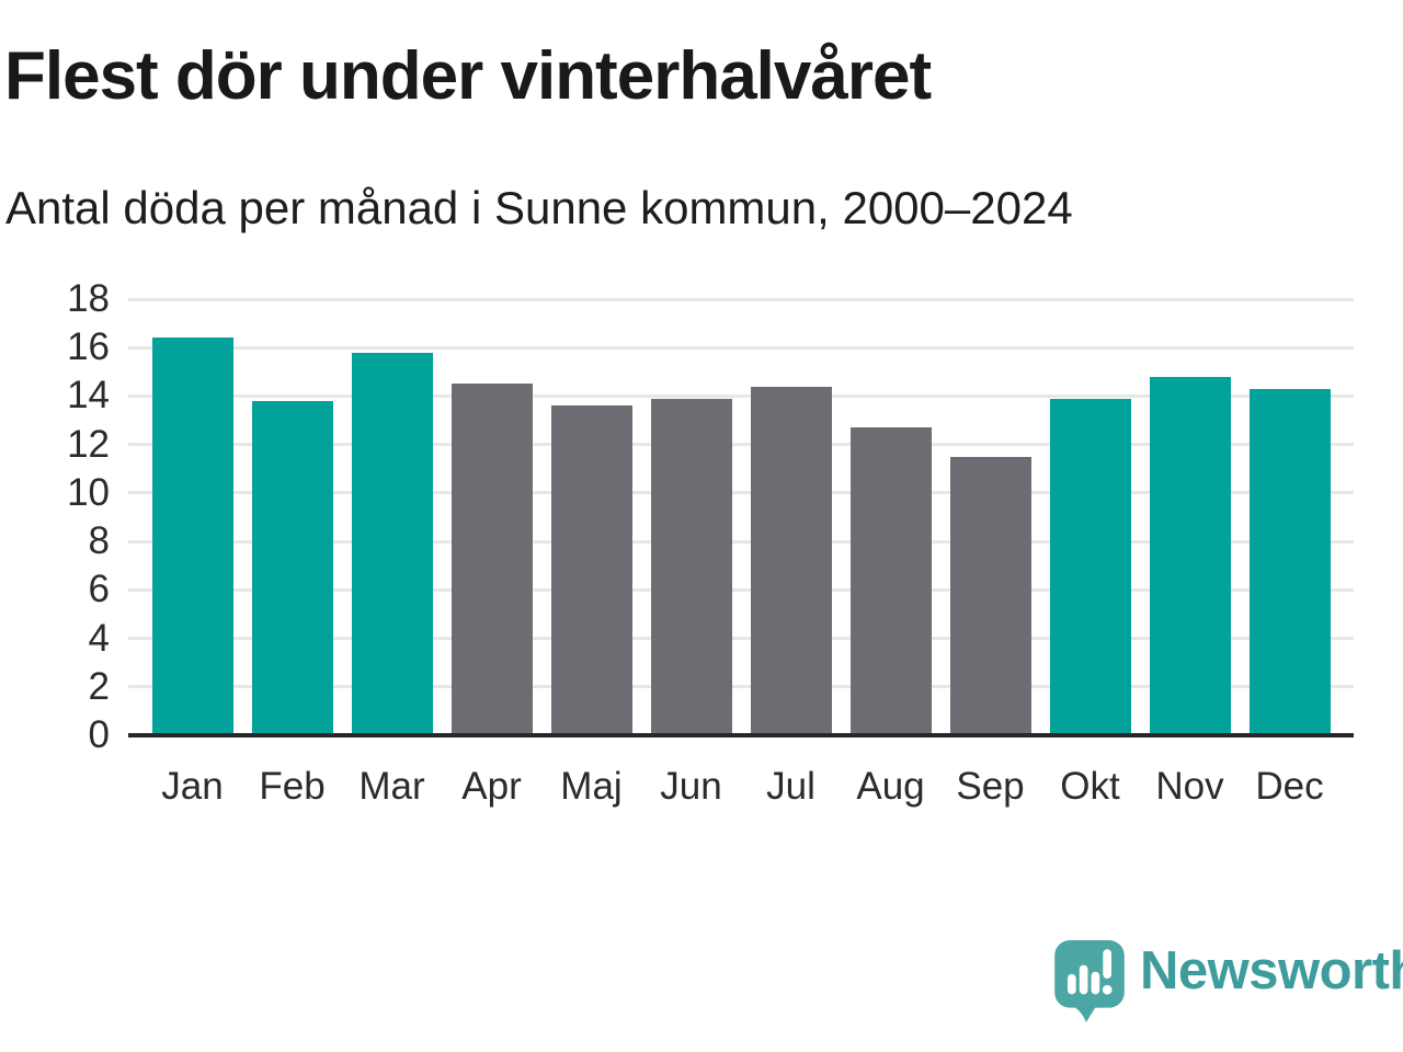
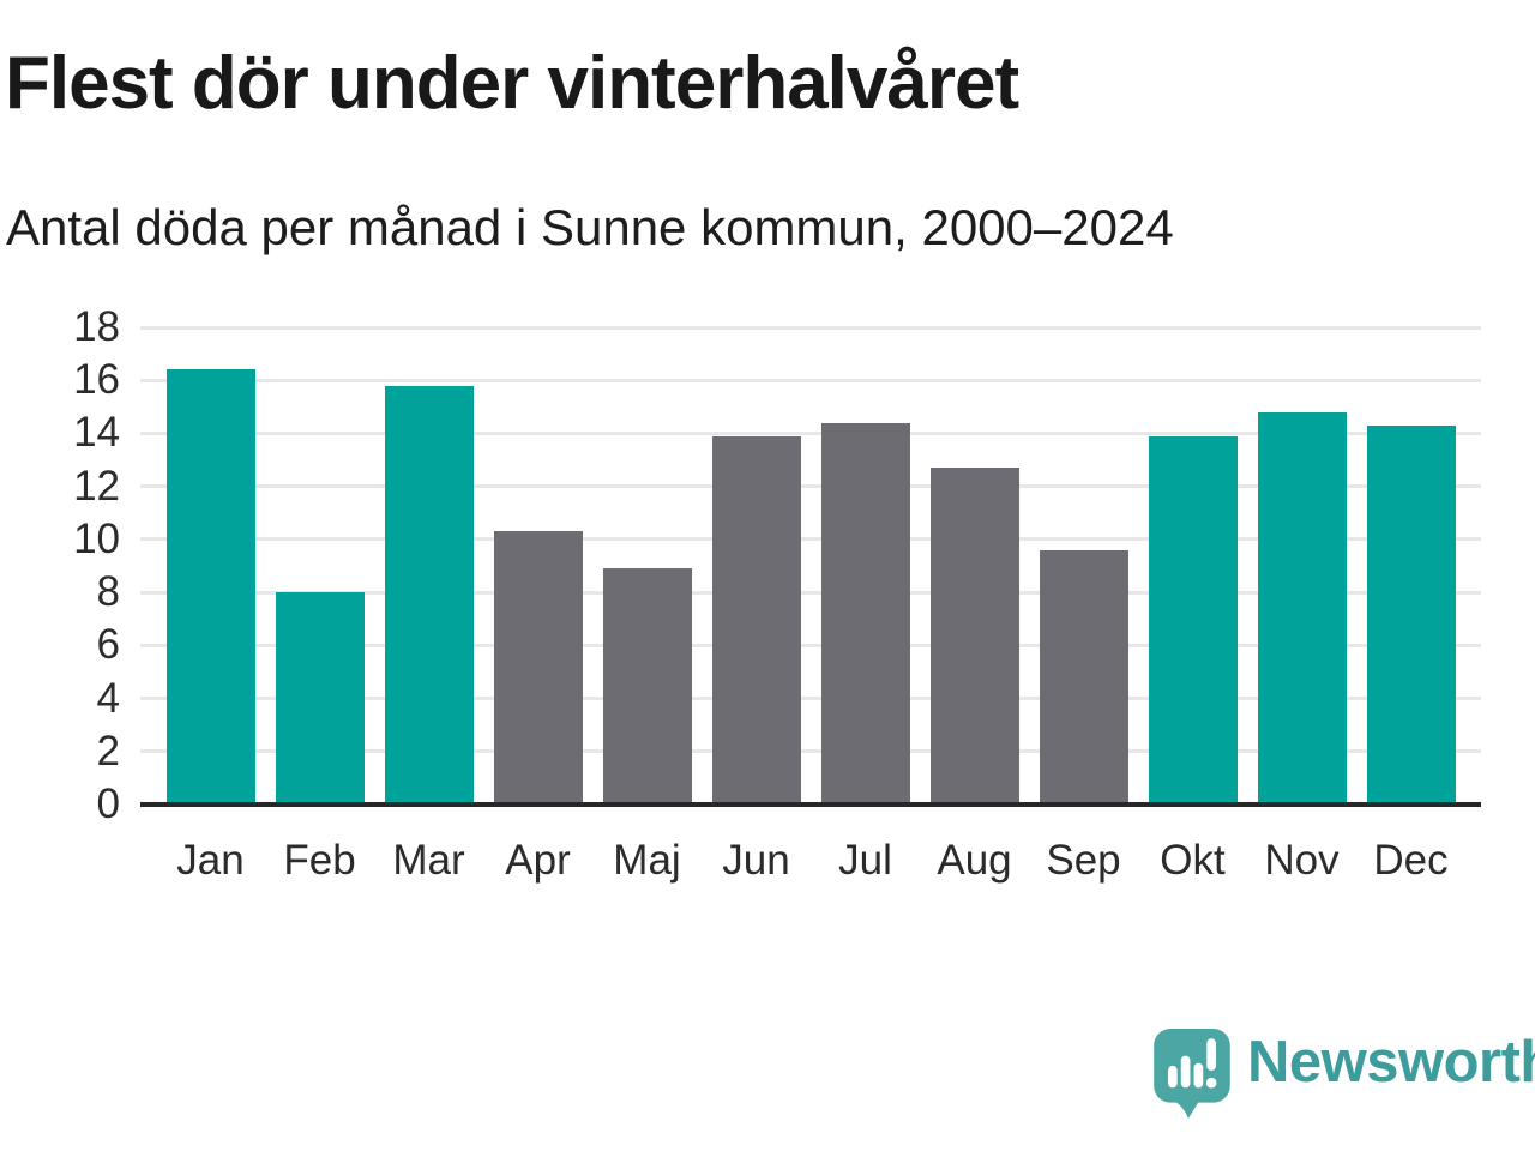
Feb: 13.8 -> 8.0
Apr: 14.5 -> 10.3
Maj: 13.6 -> 8.9
Sep: 11.5 -> 9.6
